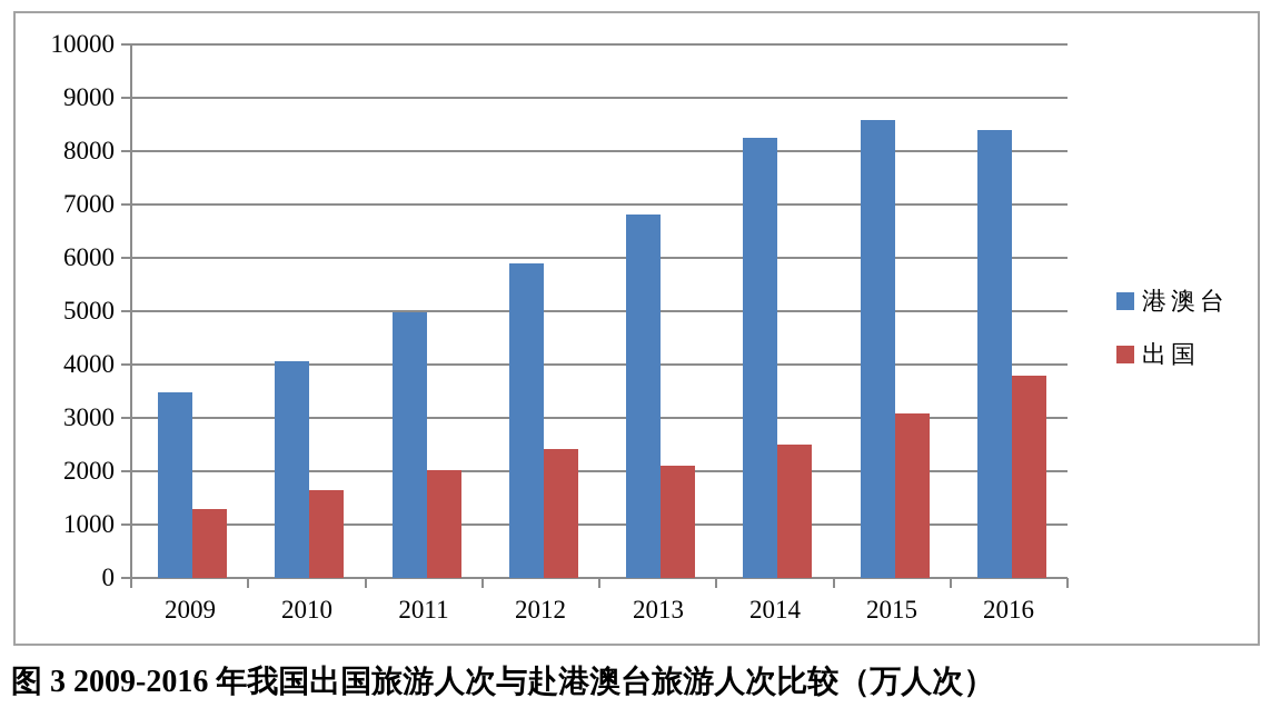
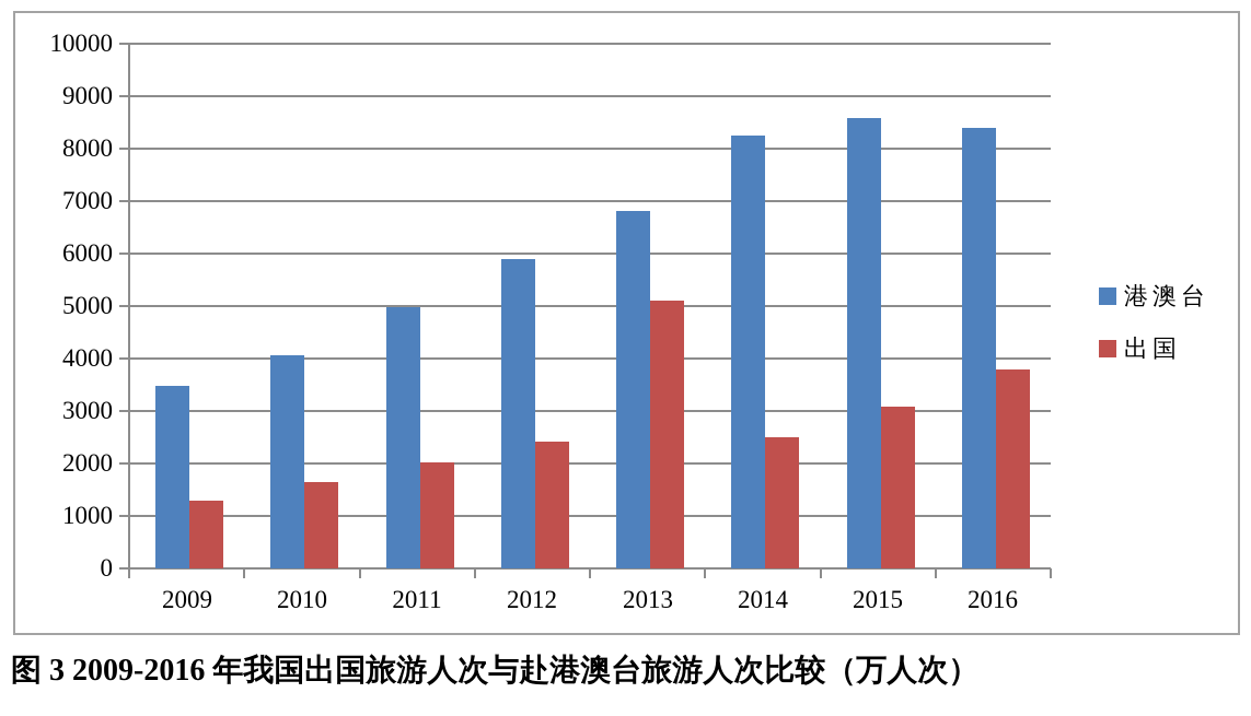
出国/2013: 2100 -> 5100
